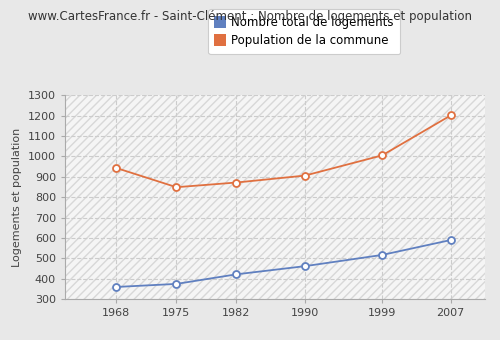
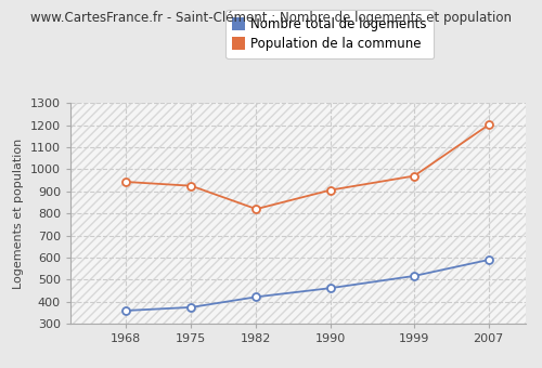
Population de la commune/1975: 849 -> 925
Population de la commune/1982: 872 -> 820
Population de la commune/1999: 1005 -> 970
